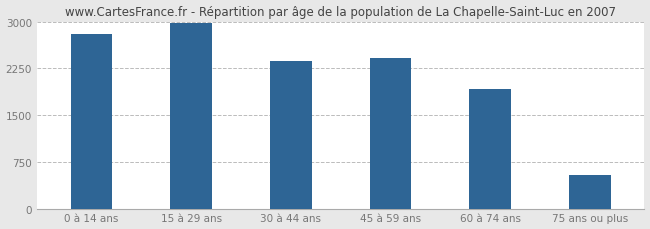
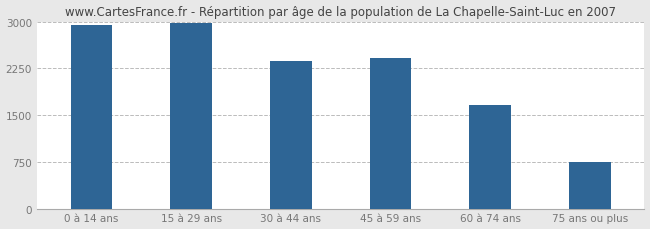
0 à 14 ans: 2800 -> 2940
60 à 74 ans: 1920 -> 1660
75 ans ou plus: 540 -> 750
